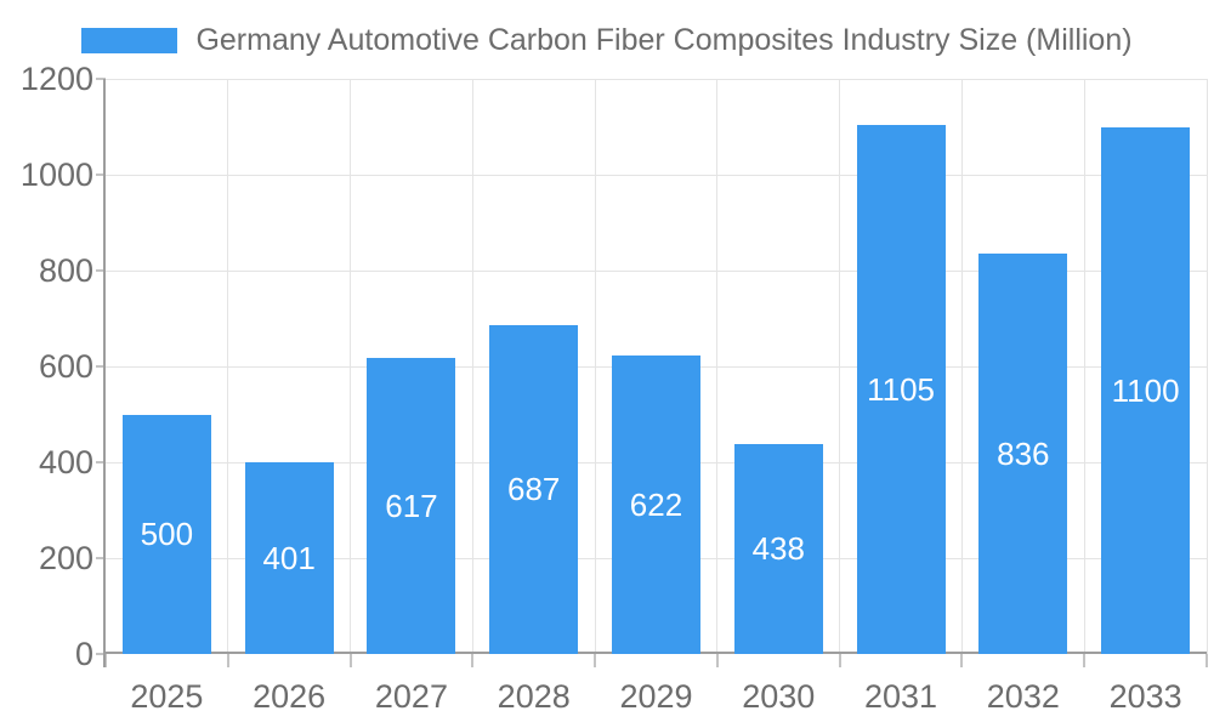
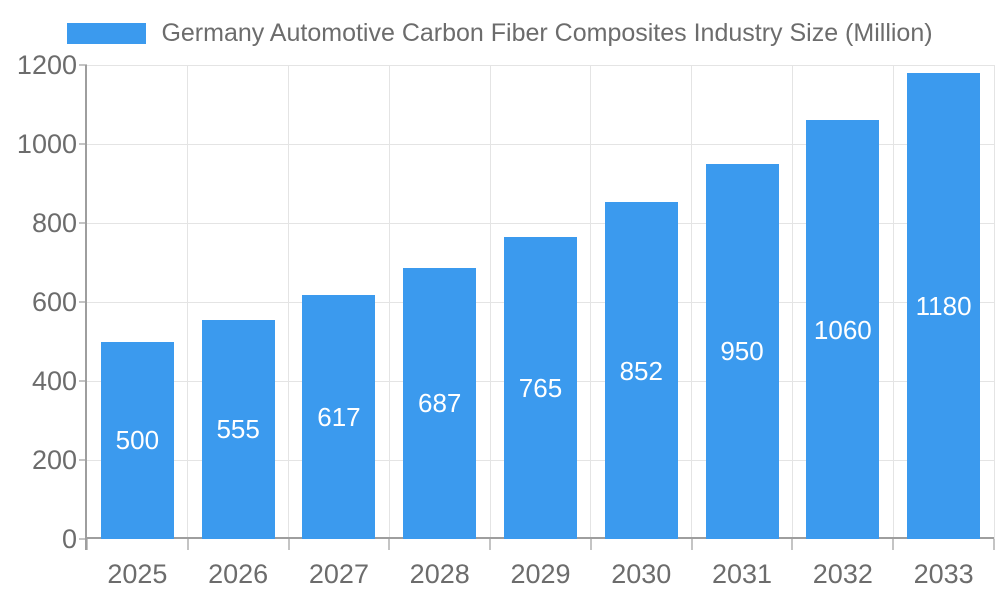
2026: 401 -> 555
2029: 622 -> 765
2030: 438 -> 852
2031: 1105 -> 950
2032: 836 -> 1060
2033: 1100 -> 1180
